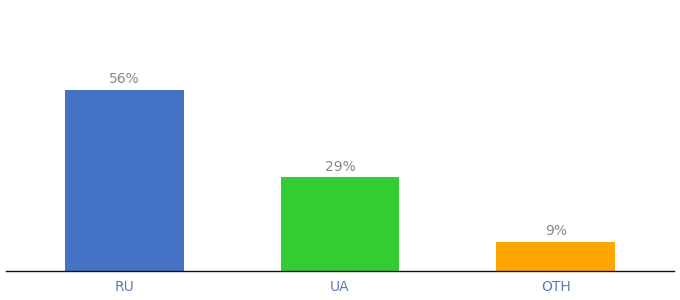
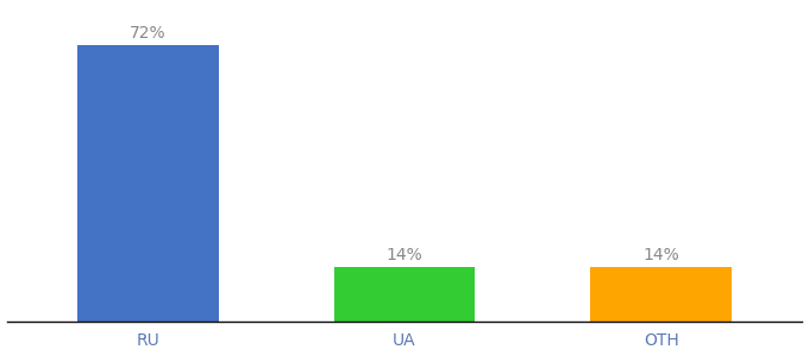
RU: 56% -> 72%
UA: 29% -> 14%
OTH: 9% -> 14%
